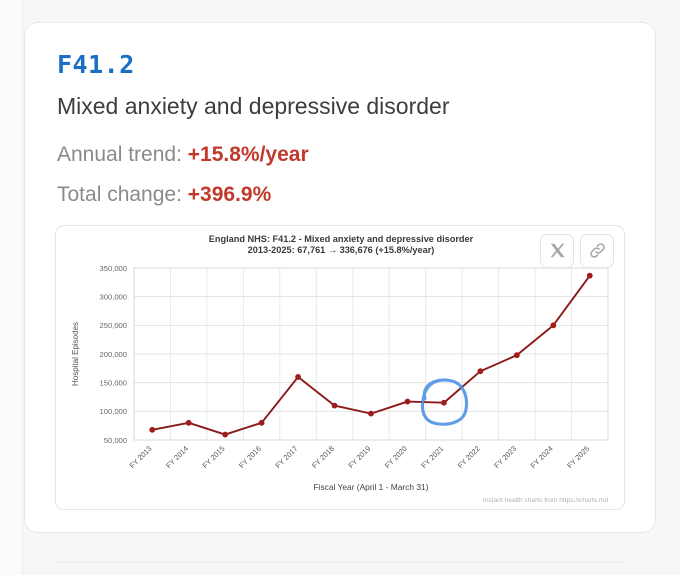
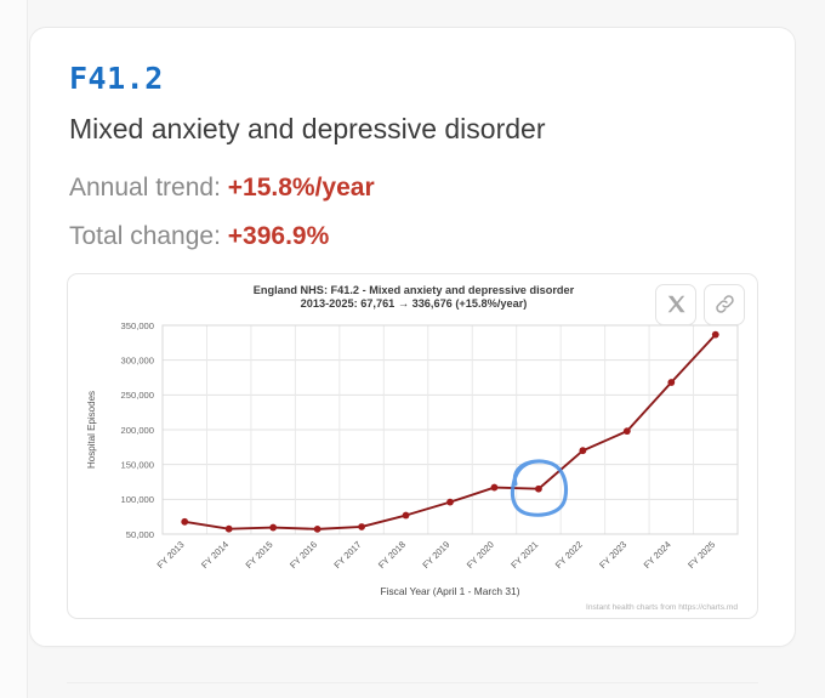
FY 2014: 80000 -> 60000
FY 2016: 80000 -> 60000
FY 2017: 160000 -> 60000
FY 2018: 110000 -> 80000
FY 2024: 250000 -> 270000
